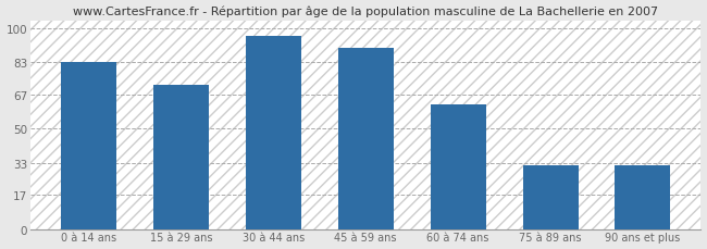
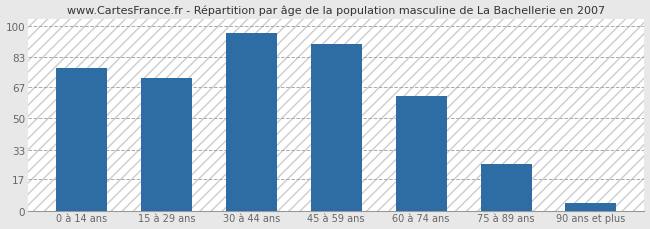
0 à 14 ans: 83 -> 77
75 à 89 ans: 32 -> 25
90 ans et plus: 32 -> 4
